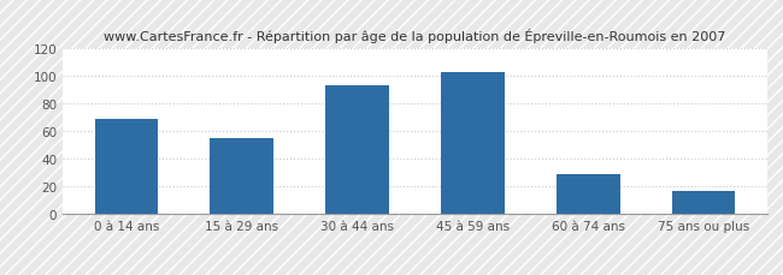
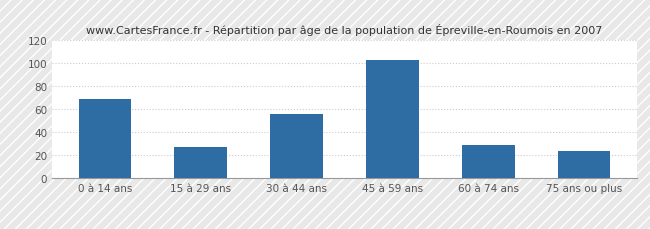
15 à 29 ans: 55 -> 27
30 à 44 ans: 93 -> 56
75 ans ou plus: 17 -> 24
